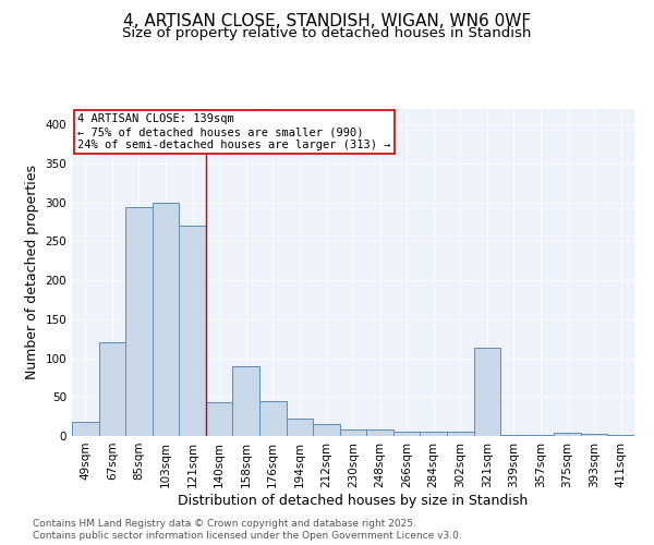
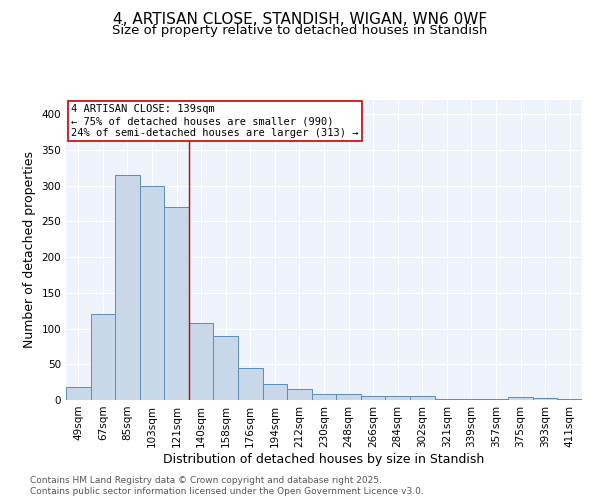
85sqm: 294 -> 315
140sqm: 44 -> 108
321sqm: 114 -> 2
